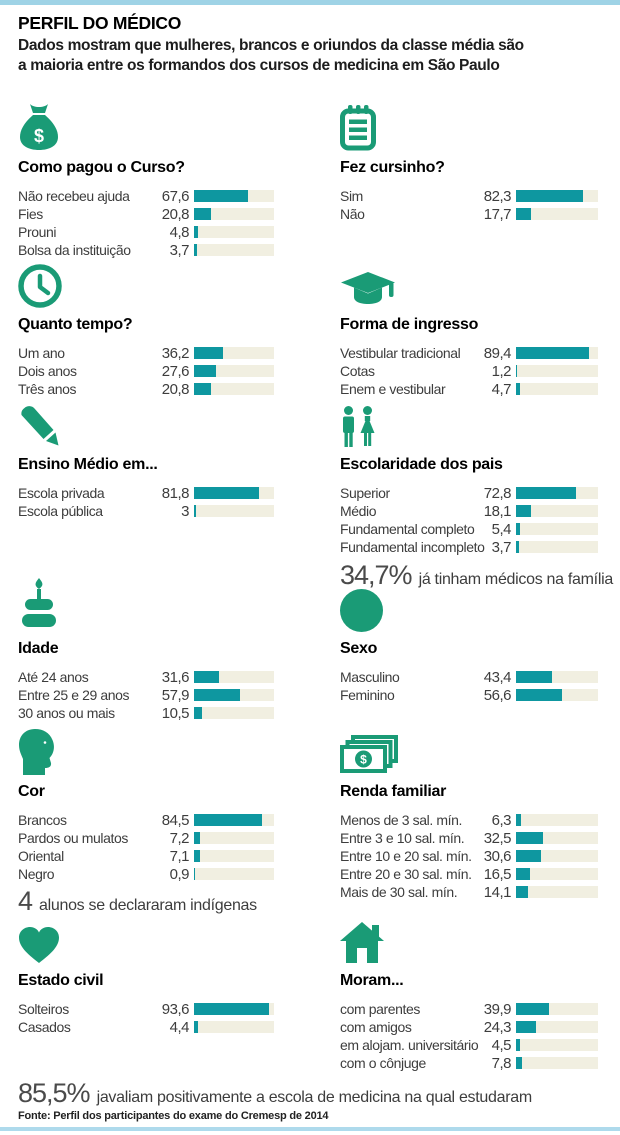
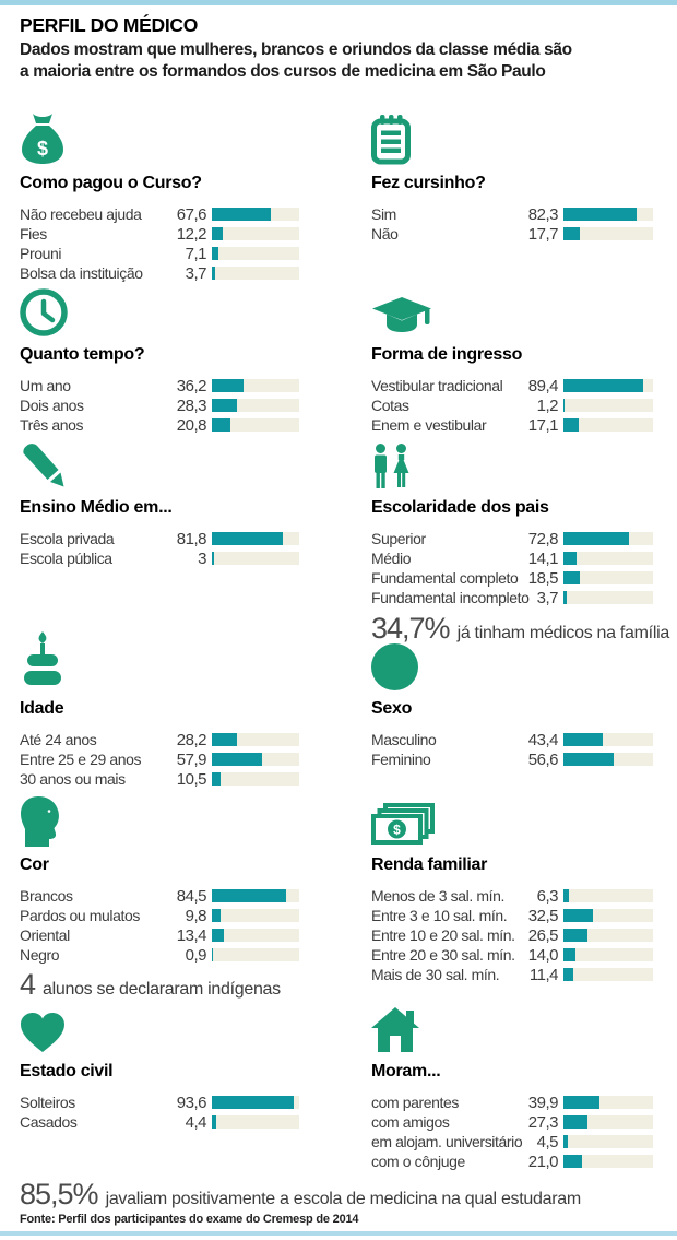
Como pagou o Curso?/Fies: 20,8 -> 12,2
Como pagou o Curso?/Prouni: 4,8 -> 7,1
Quanto tempo?/Dois anos: 27,6 -> 28,3
Idade/Até 24 anos: 31,6 -> 28,2
Cor/Pardos ou mulatos: 7,2 -> 9,8
Cor/Oriental: 7,1 -> 13,4
Forma de ingresso/Enem e vestibular: 4,7 -> 17,1
Escolaridade dos pais/Médio: 18,1 -> 14,1
Escolaridade dos pais/Fundamental completo: 5,4 -> 18,5
Renda familiar/Entre 10 e 20 sal. mín.: 30,6 -> 26,5
Renda familiar/Entre 20 e 30 sal. mín.: 16,5 -> 14,0
Renda familiar/Mais de 30 sal. mín.: 14,1 -> 11,4
Moram.../com amigos: 24,3 -> 27,3
Moram.../com o cônjuge: 7,8 -> 21,0
